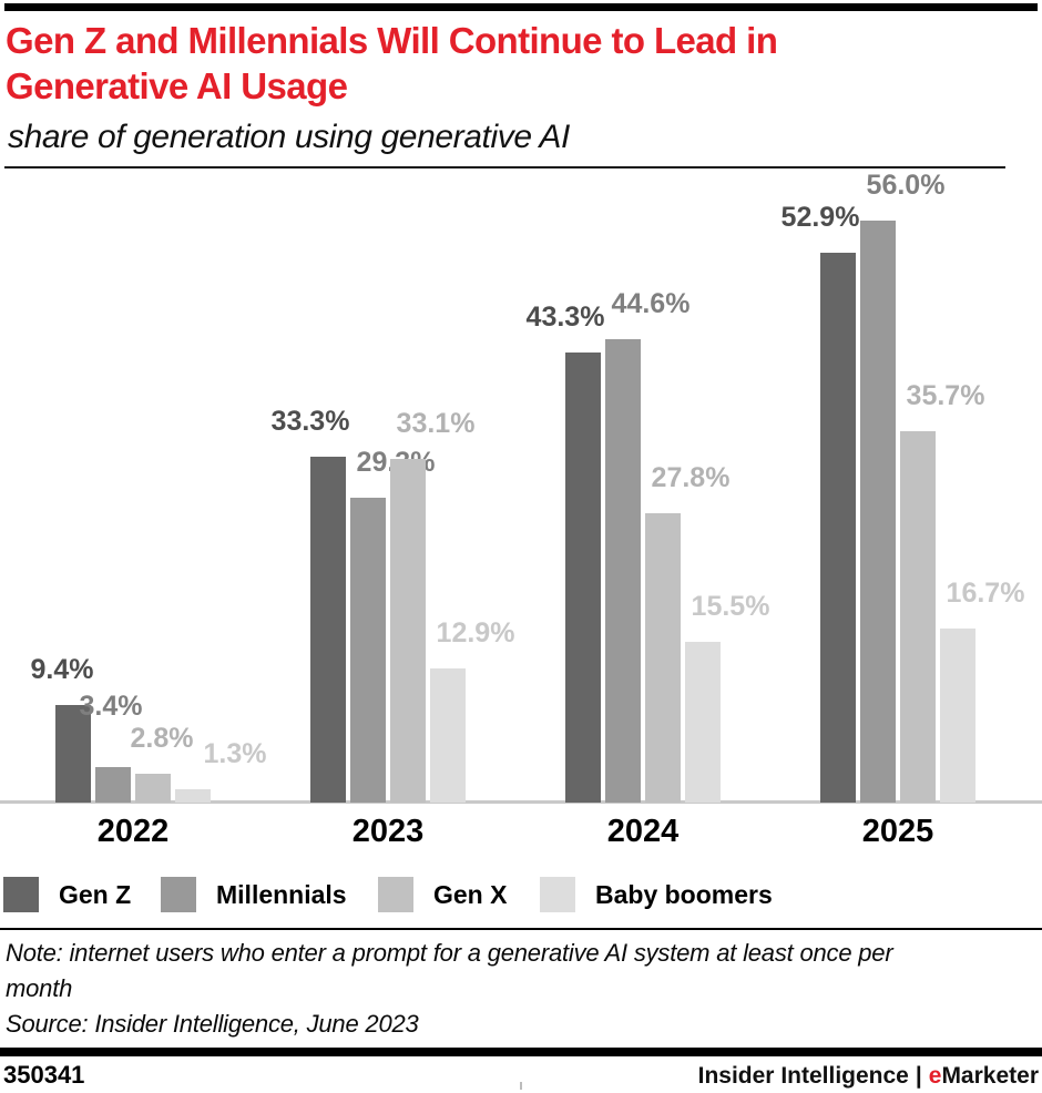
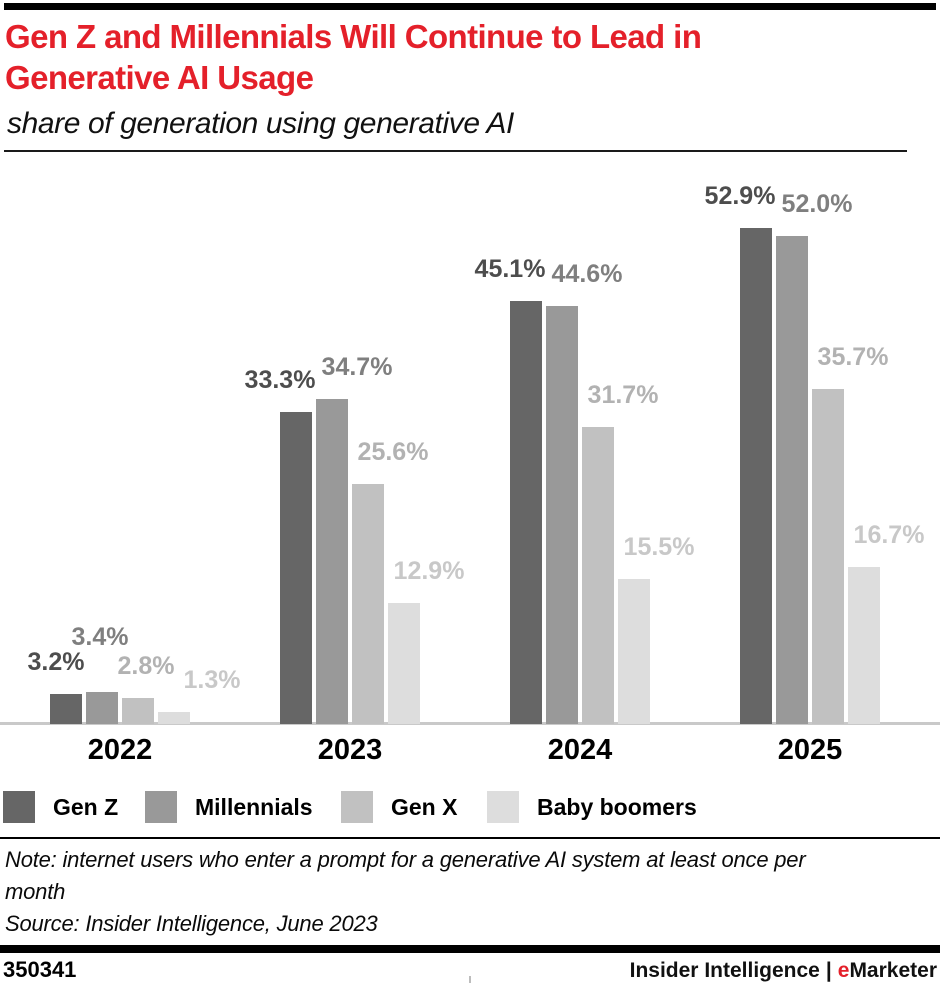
Gen Z/2022: 9.4% -> 3.2%
Millennials/2023: 29.3% -> 34.7%
Gen X/2023: 33.1% -> 25.6%
Gen Z/2024: 43.3% -> 45.1%
Gen X/2024: 27.8% -> 31.7%
Millennials/2025: 56.0% -> 52.0%
